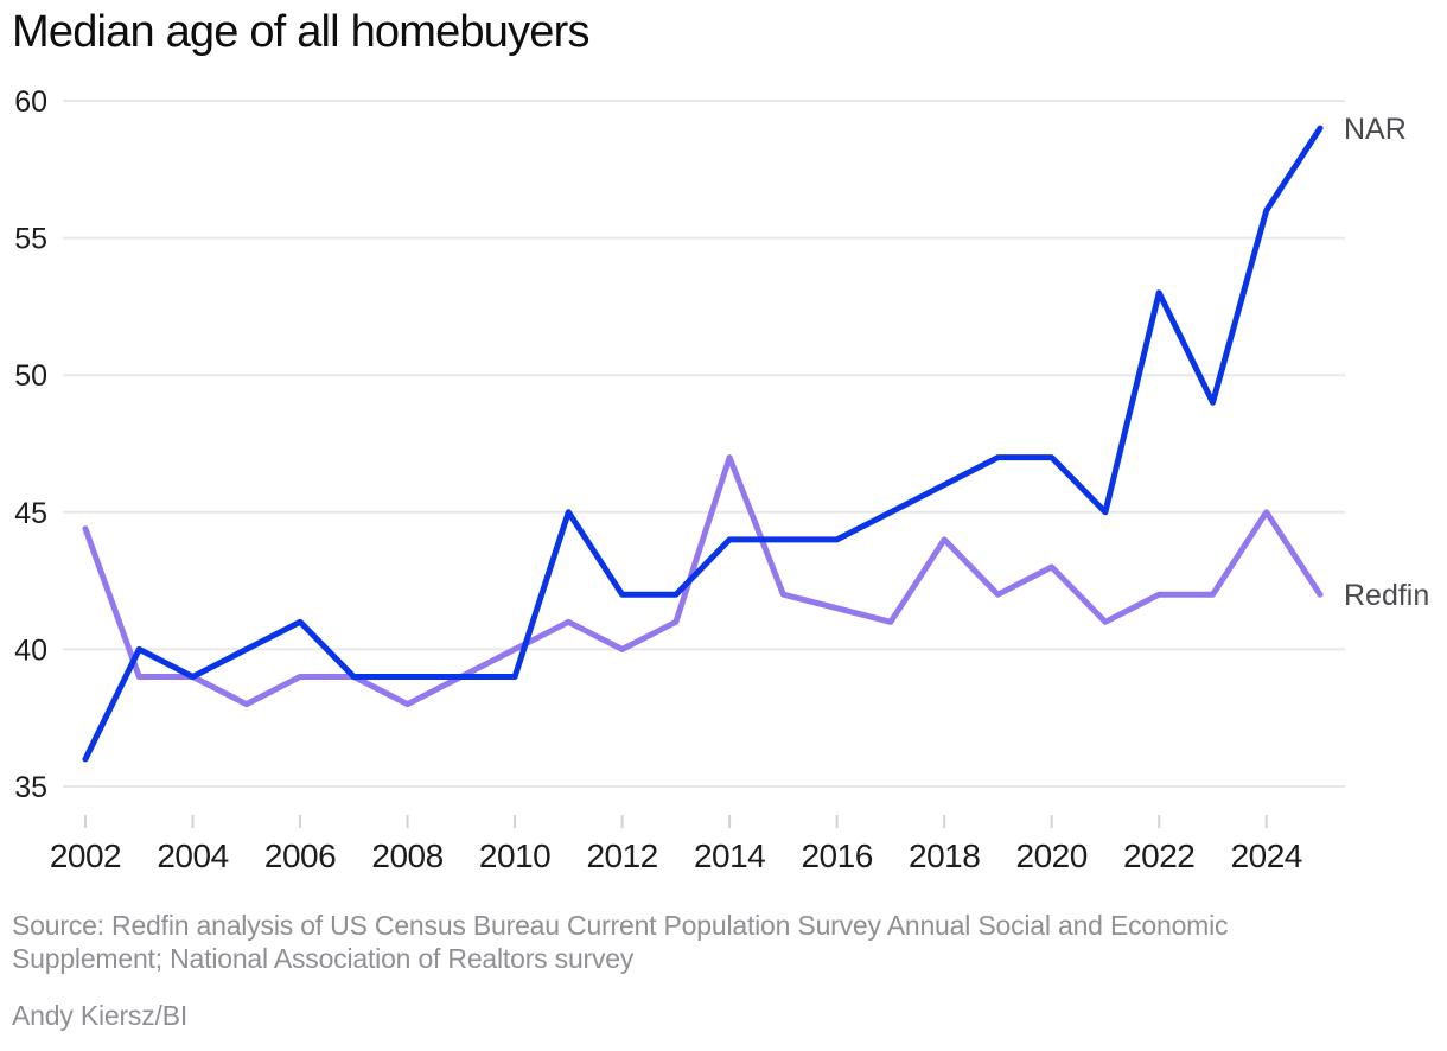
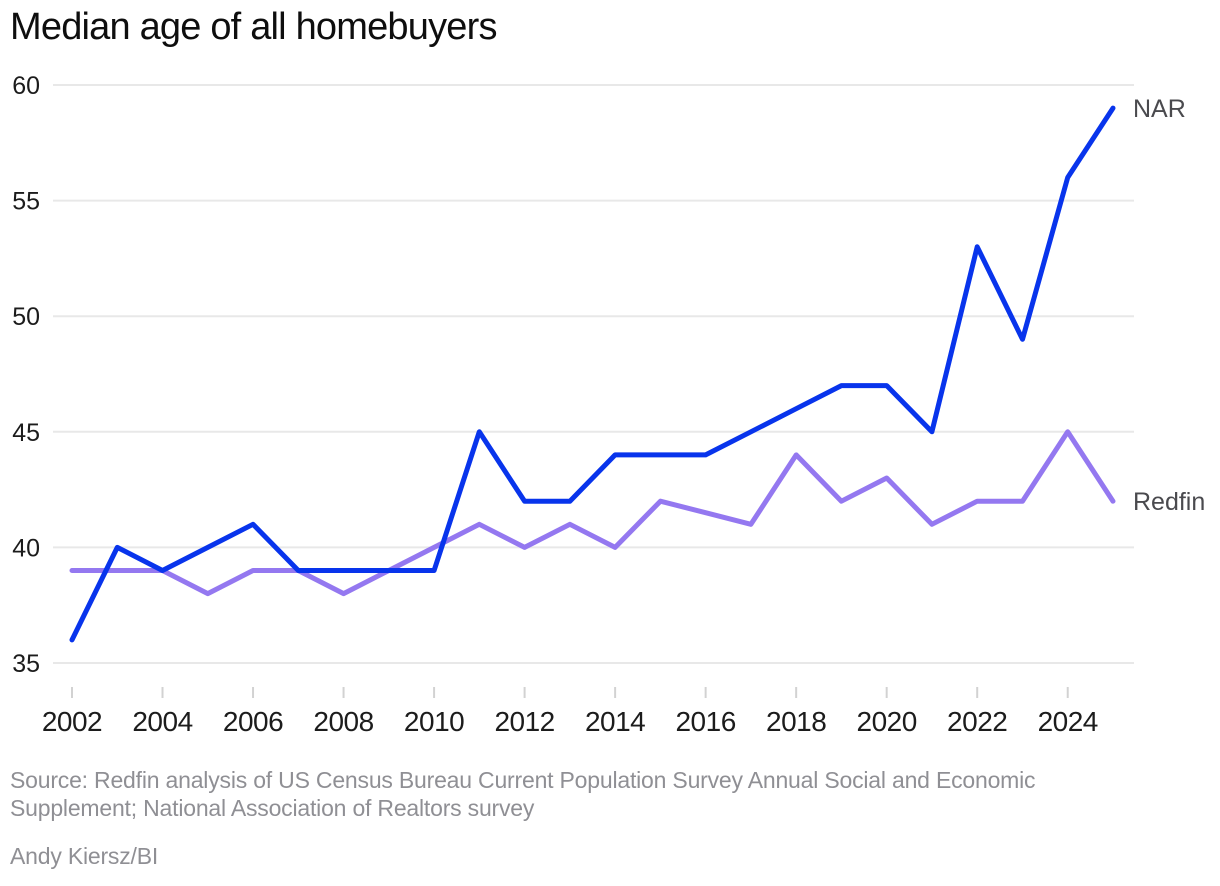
Redfin/2002: 44.4 -> 39.0
Redfin/2014: 47.0 -> 40.0
